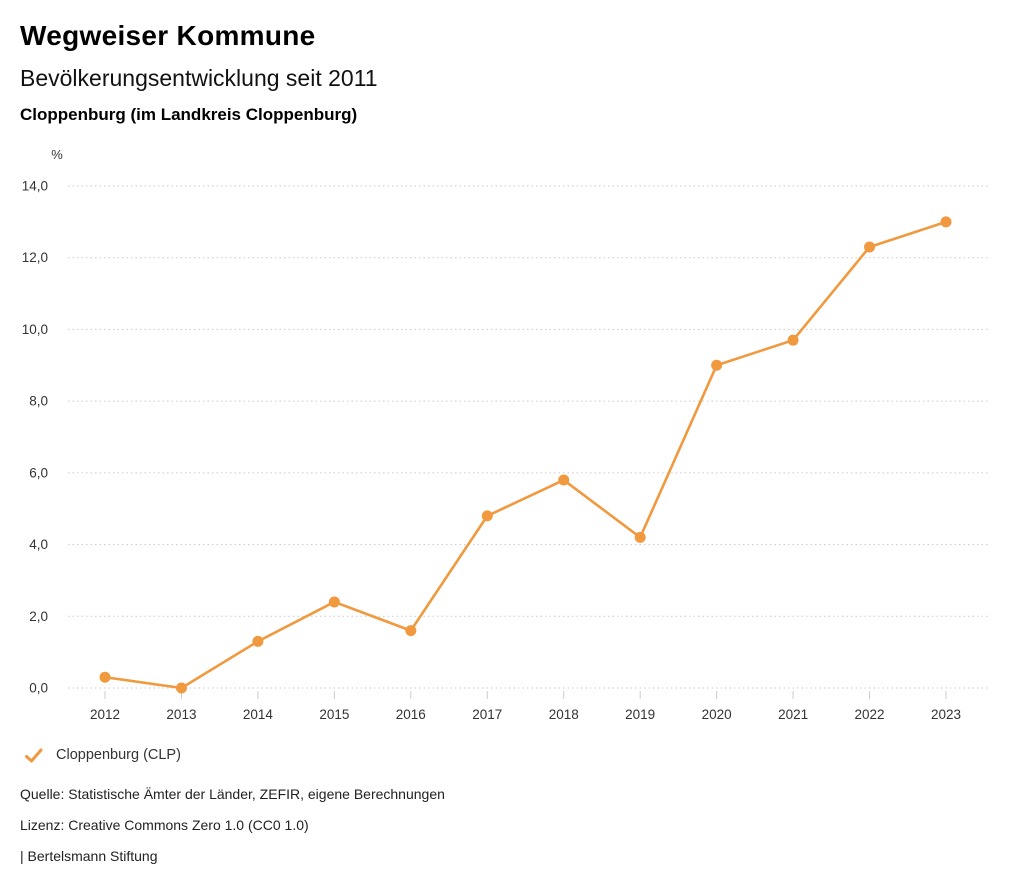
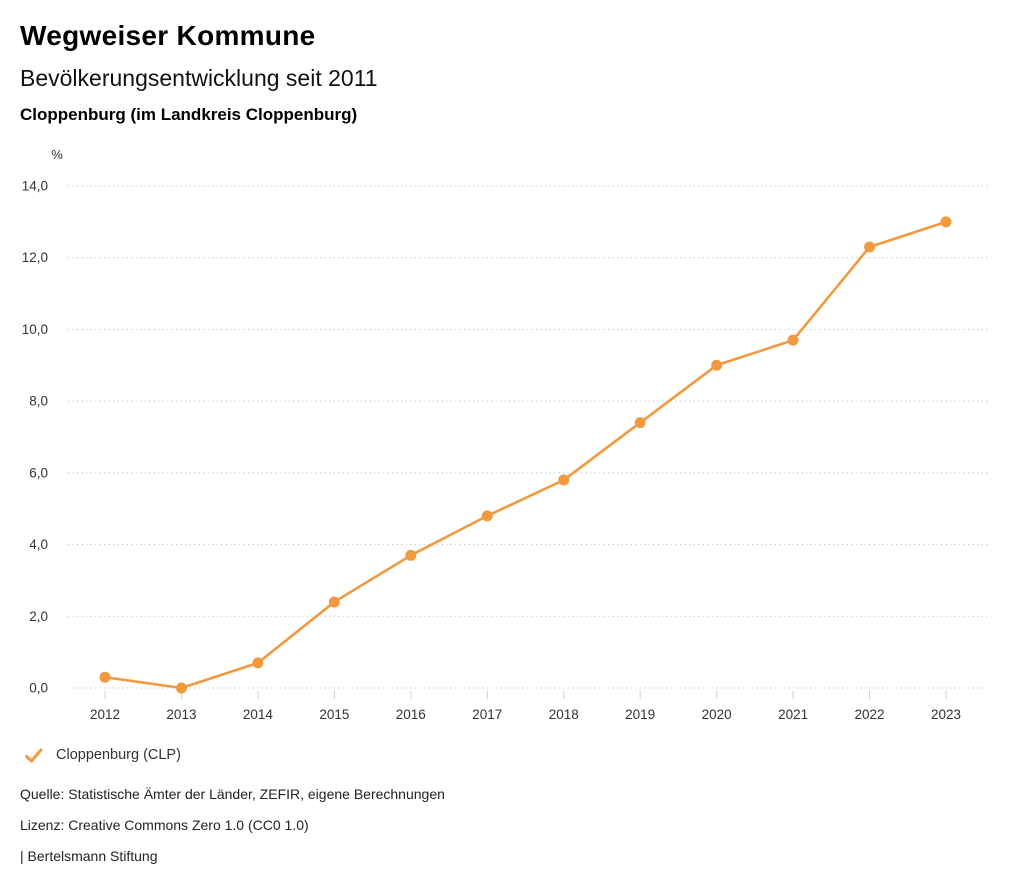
2014: 1,3 -> 0,7
2016: 1,6 -> 3,7
2019: 4,2 -> 7,4
